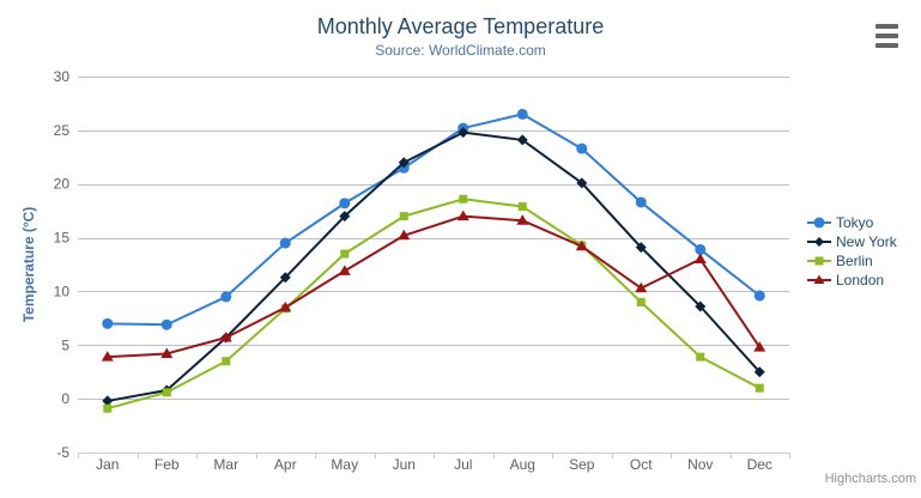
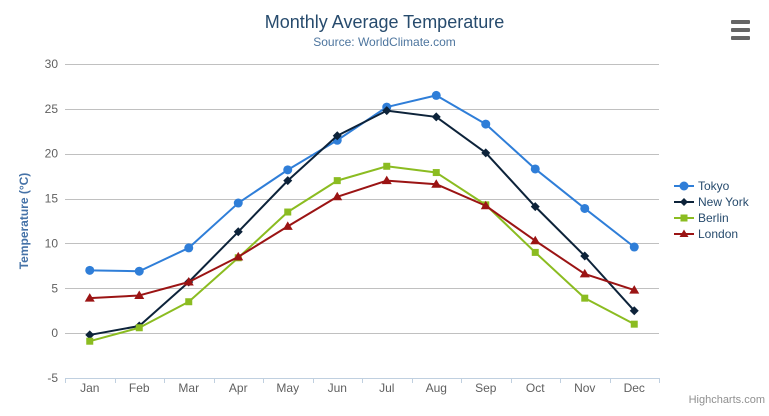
London/Nov: 13 -> 7
